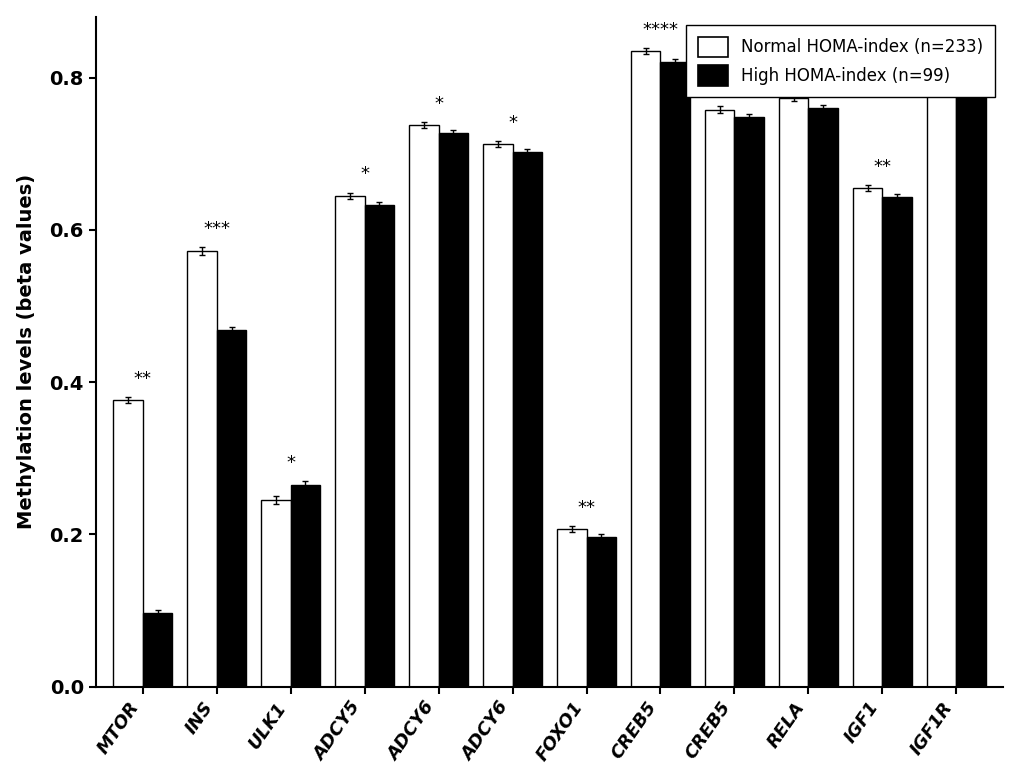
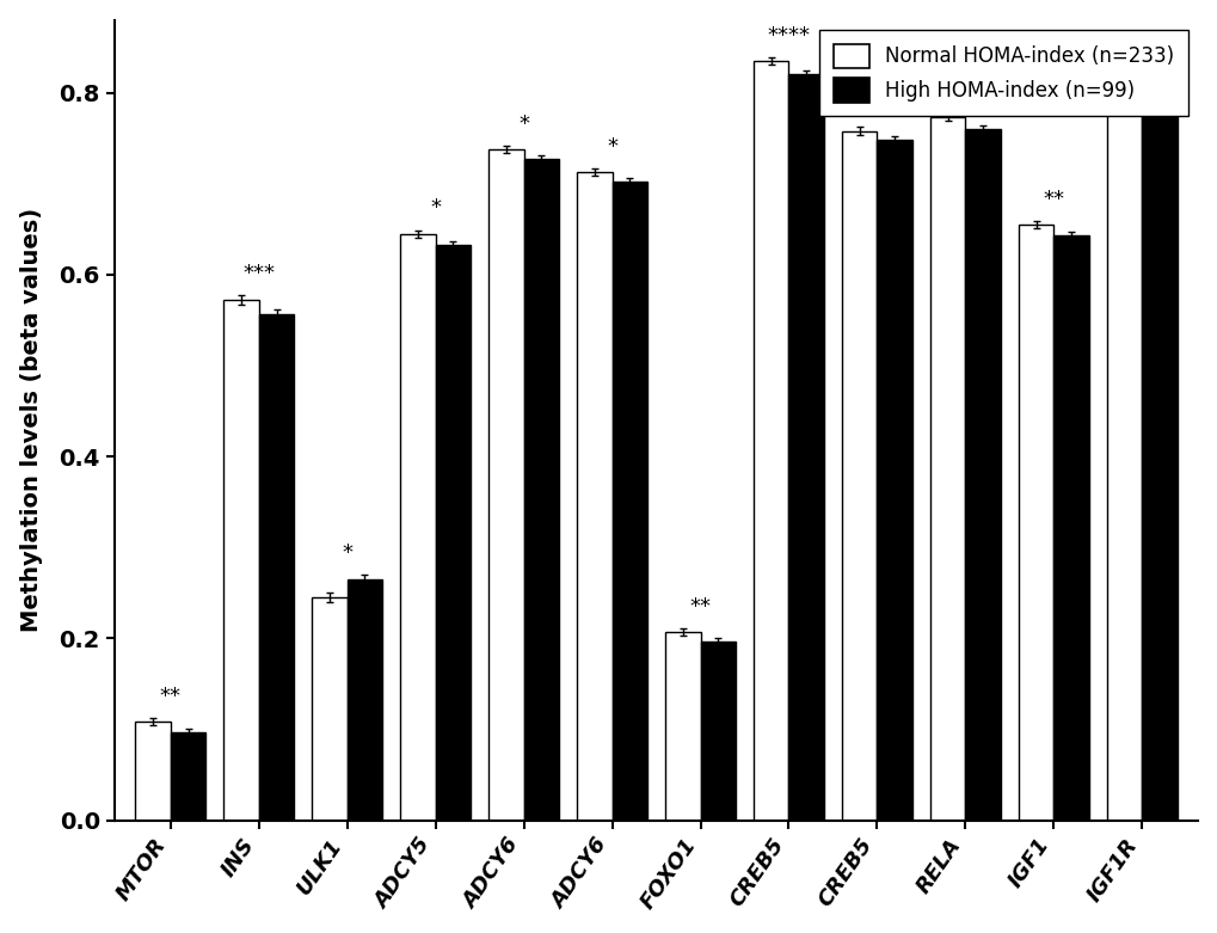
Normal HOMA-index (n=233)/MTOR: 0.376 -> 0.108
High HOMA-index (n=99)/INS: 0.468 -> 0.557
